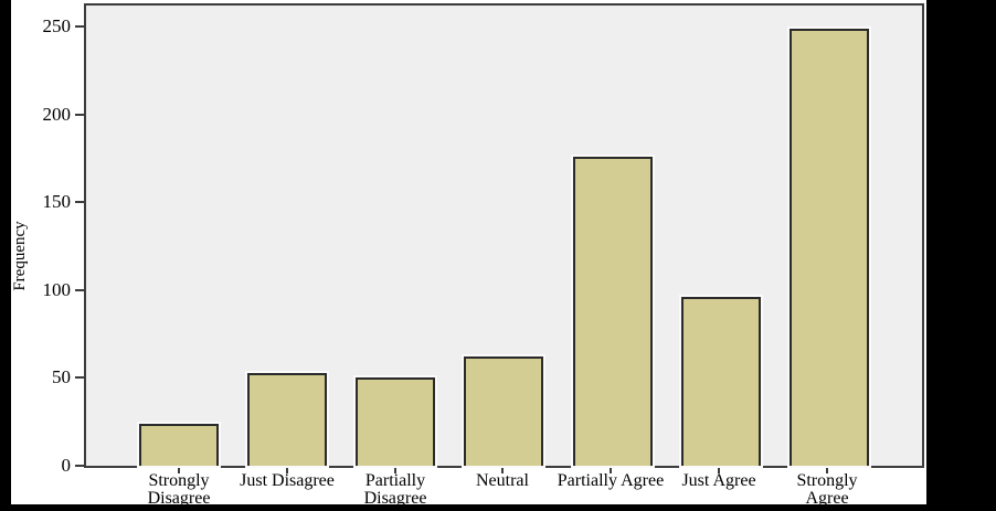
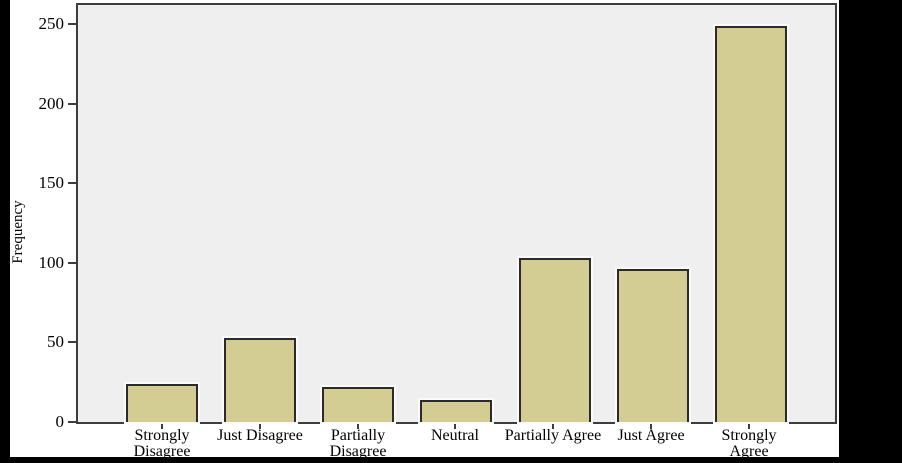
Partially Disagree: 50 -> 22
Neutral: 62 -> 14
Partially Agree: 176 -> 103
